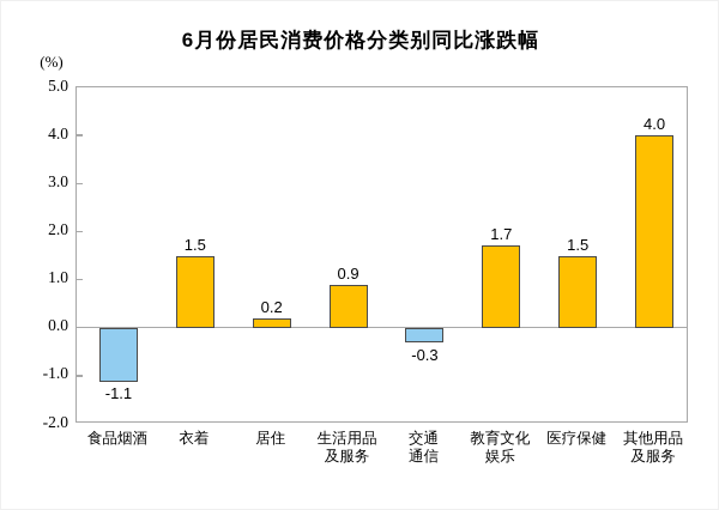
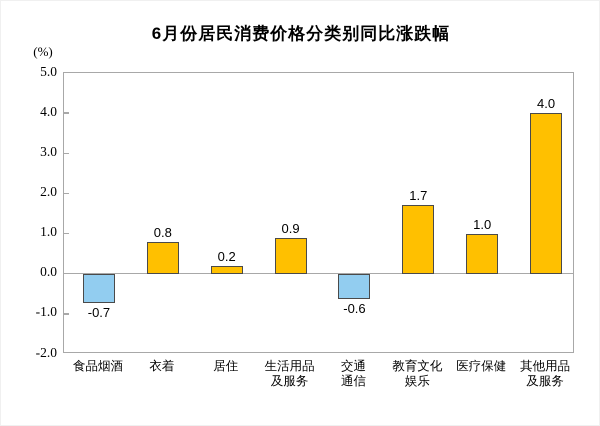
食品烟酒: -1.1 -> -0.7
衣着: 1.5 -> 0.8
交通 通信: -0.3 -> -0.6
医疗保健: 1.5 -> 1.0
